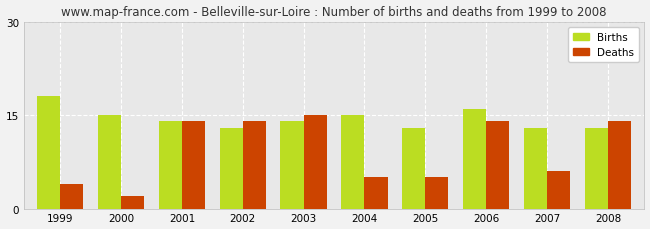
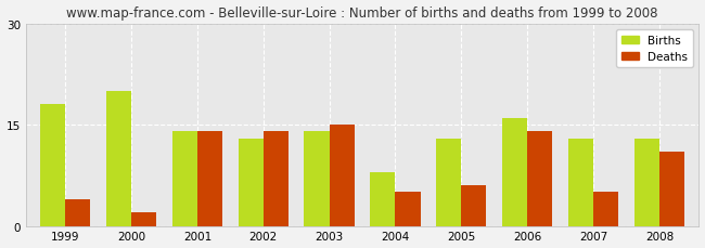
Births/2000: 15 -> 20
Births/2004: 15 -> 8
Deaths/2005: 5 -> 6
Deaths/2007: 6 -> 5
Deaths/2008: 14 -> 11
